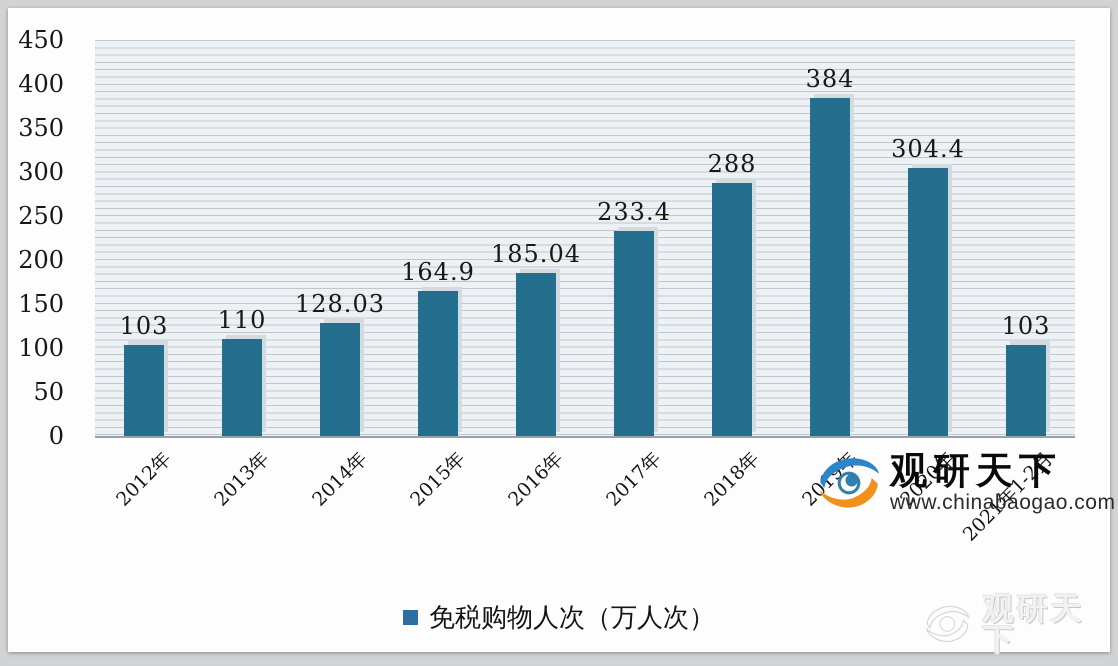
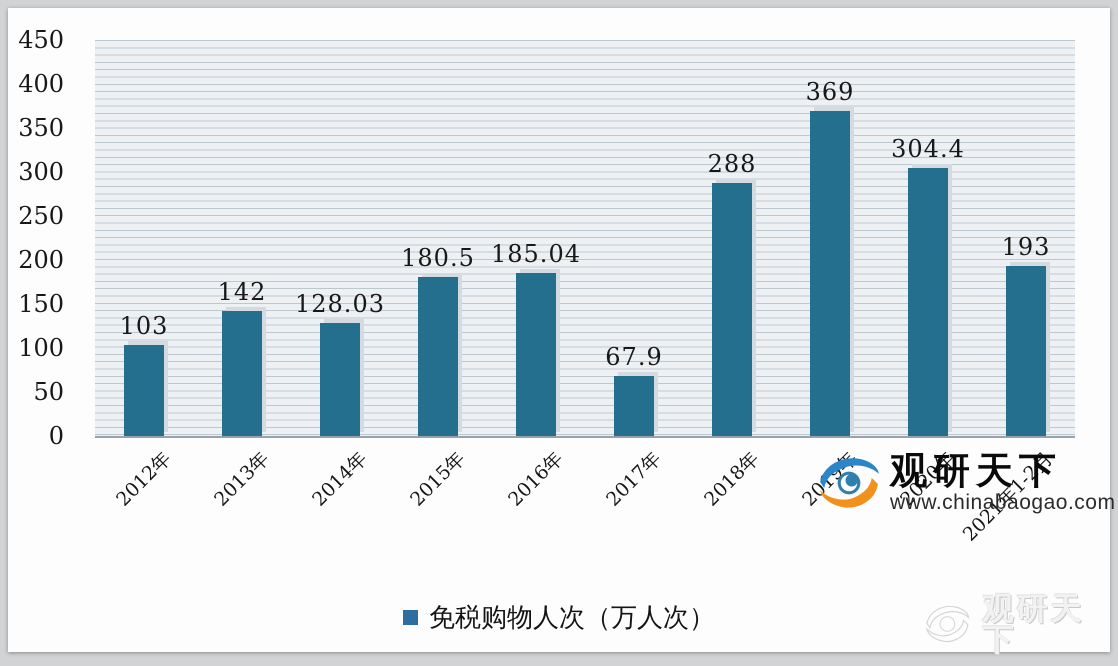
2013年: 110 -> 142
2015年: 164.9 -> 180.5
2017年: 233.4 -> 67.9
2019年: 384 -> 369
2021年1-2月: 103 -> 193
